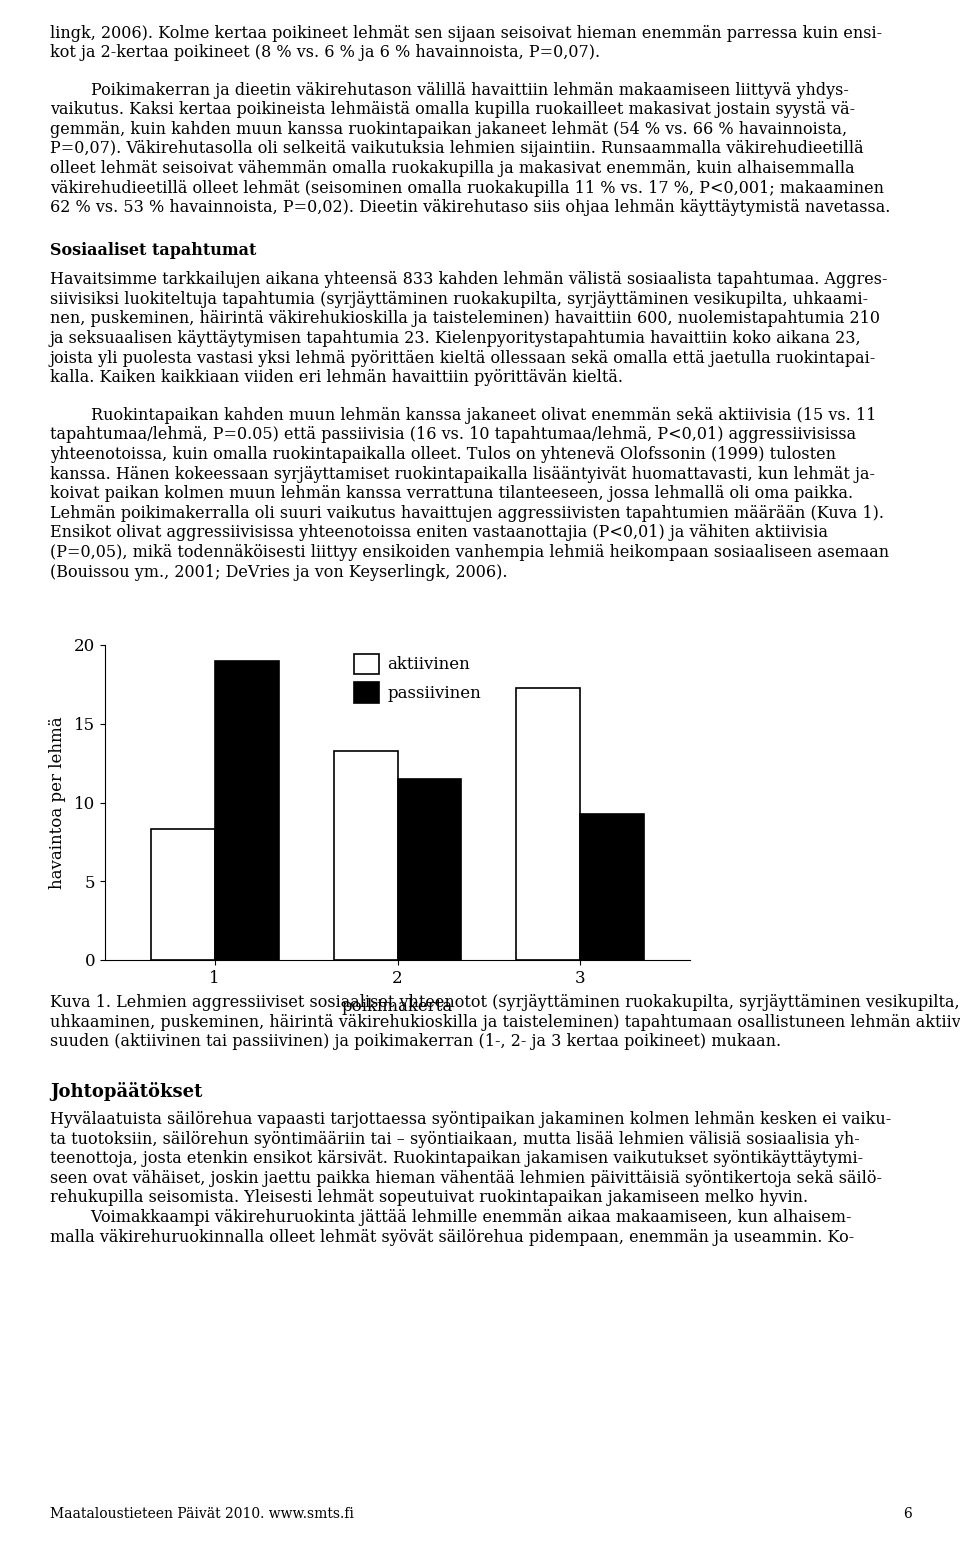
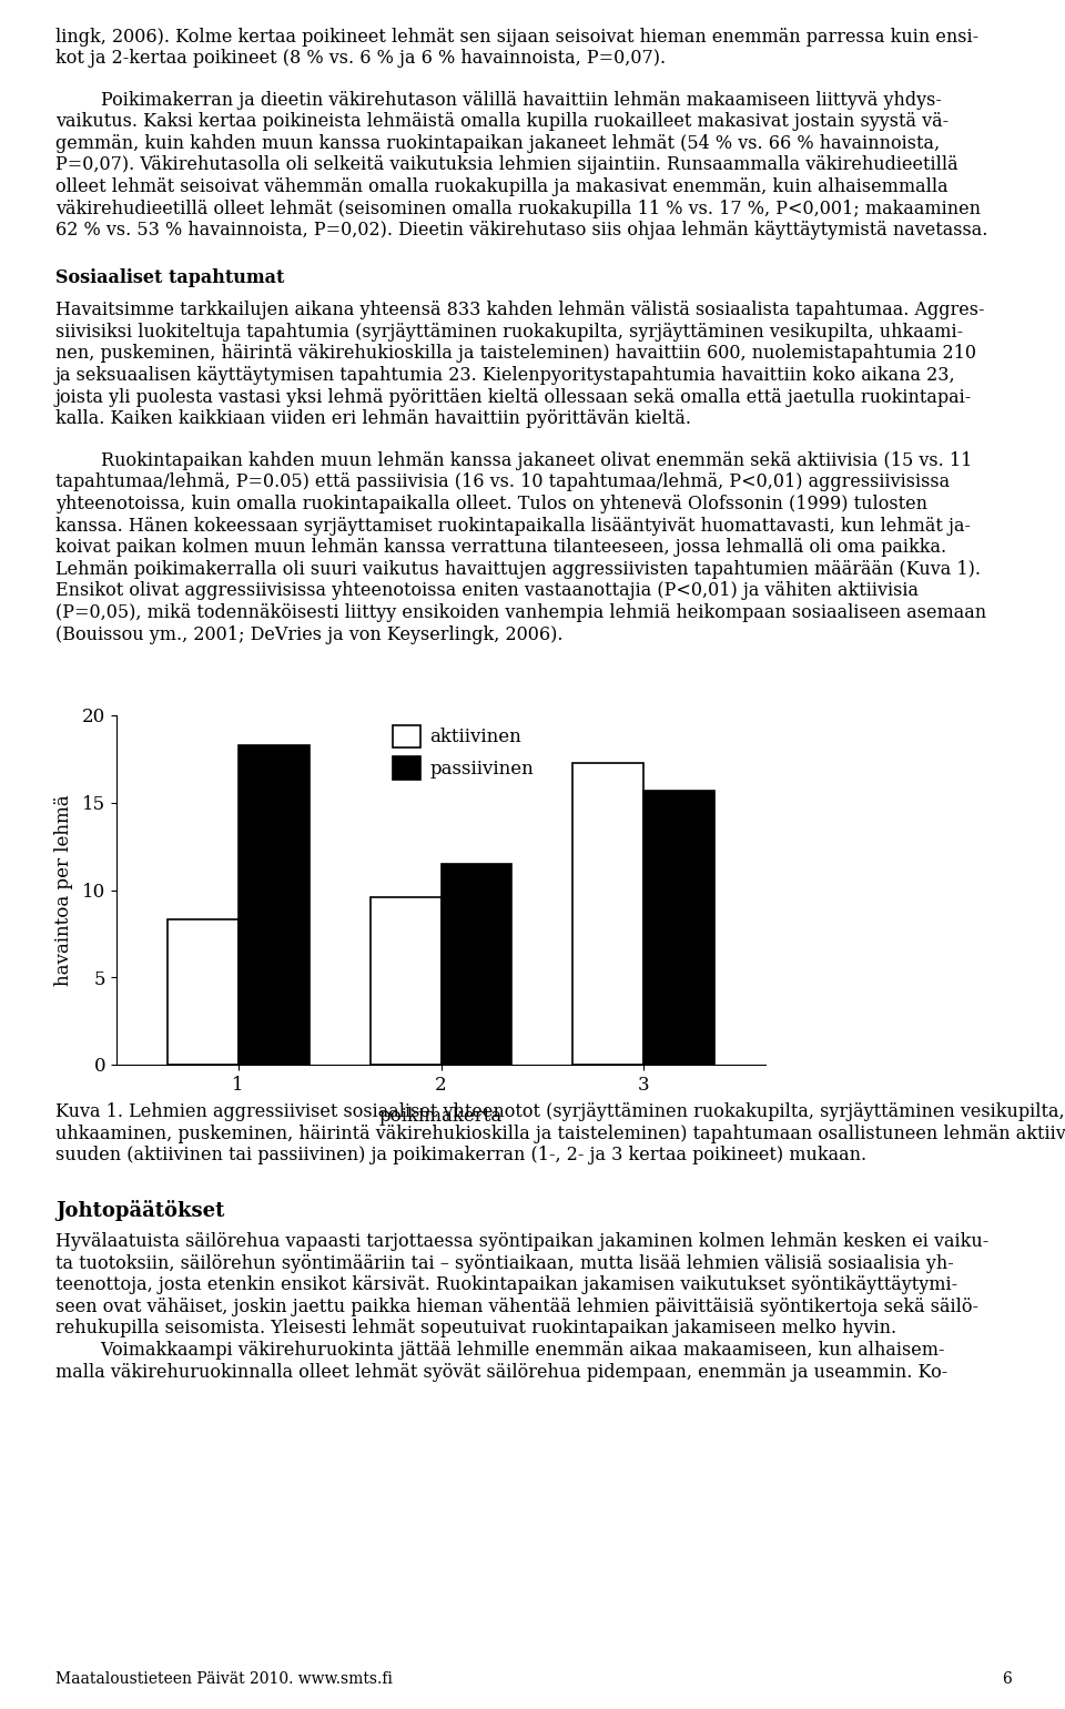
passiivinen/1: 19.0 -> 18.3
aktiivinen/2: 13.3 -> 9.6
passiivinen/3: 9.3 -> 15.7
